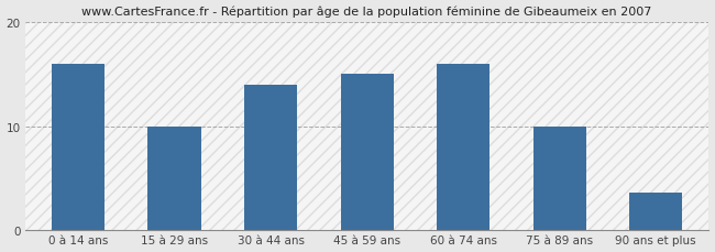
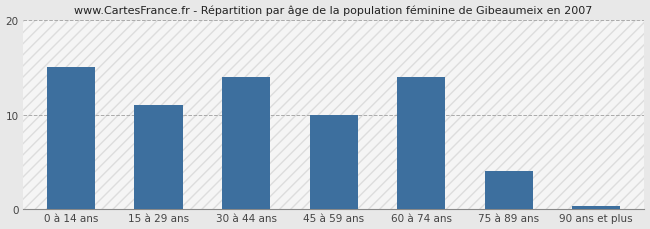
0 à 14 ans: 16.0 -> 15.0
15 à 29 ans: 10.0 -> 11.0
45 à 59 ans: 15.0 -> 10.0
60 à 74 ans: 16.0 -> 14.0
75 à 89 ans: 10.0 -> 4.0
90 ans et plus: 3.6 -> 0.3
